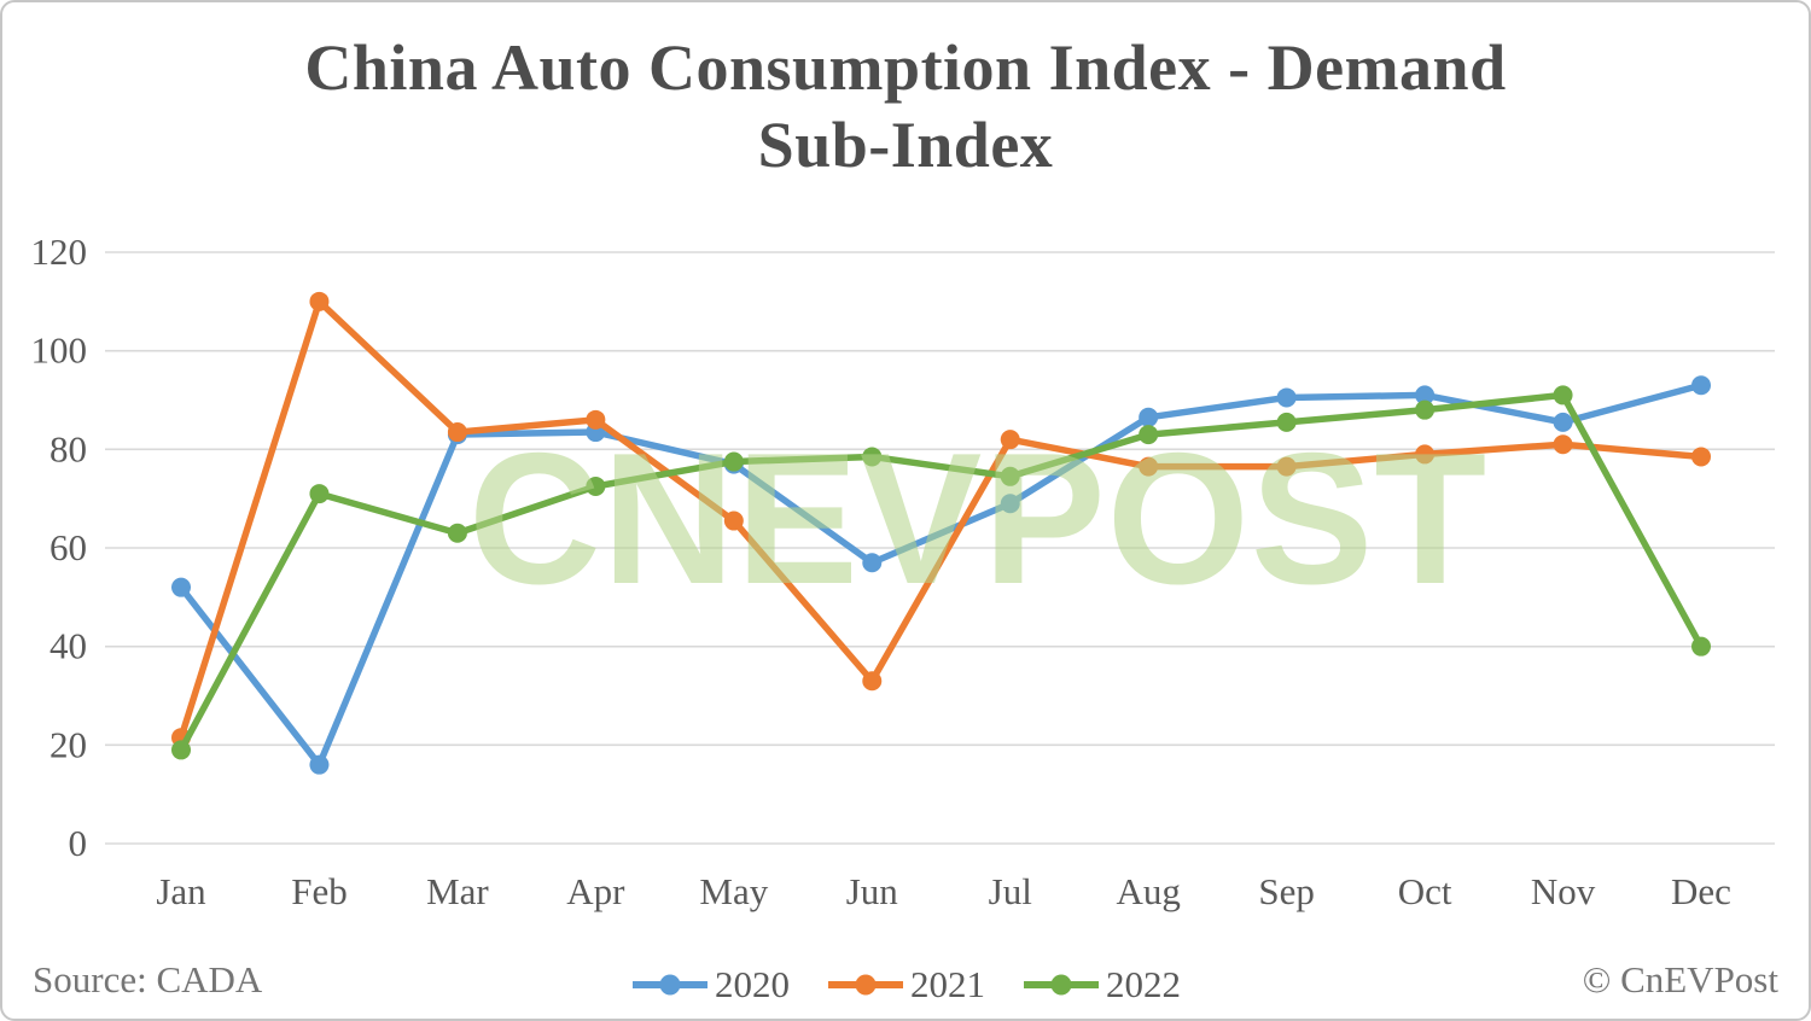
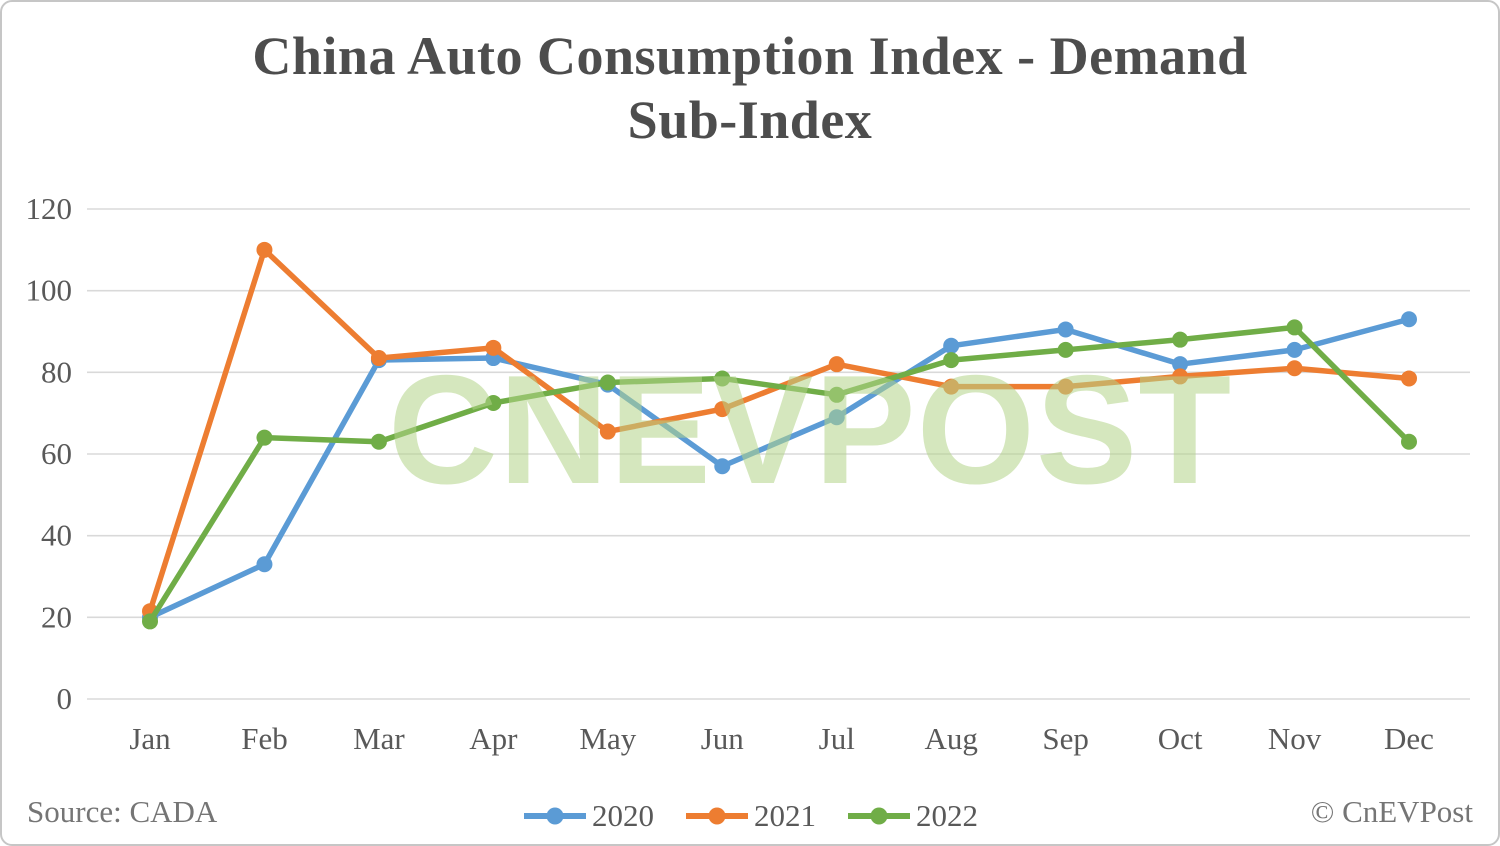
2020/Jan: 52 -> 20
2020/Feb: 16 -> 33
2022/Feb: 71 -> 64
2021/Jun: 33 -> 71
2020/Oct: 91 -> 82
2022/Dec: 40 -> 63
